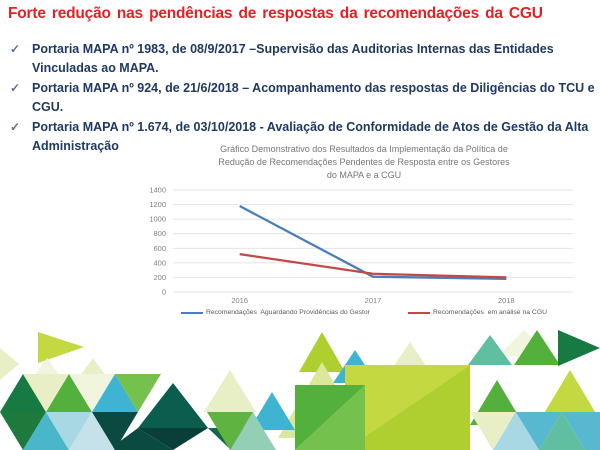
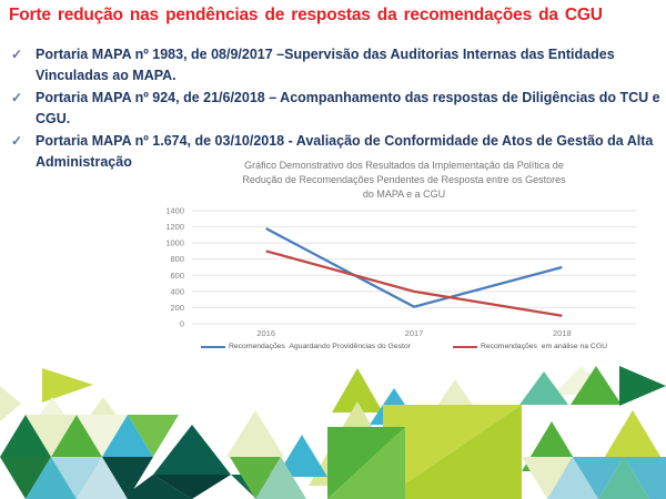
Recomendações em análise na CGU/2016: 500 -> 900
Recomendações em análise na CGU/2017: 200 -> 400
Recomendações Aguardando Providências do Gestor/2018: 200 -> 700
Recomendações em análise na CGU/2018: 200 -> 100
